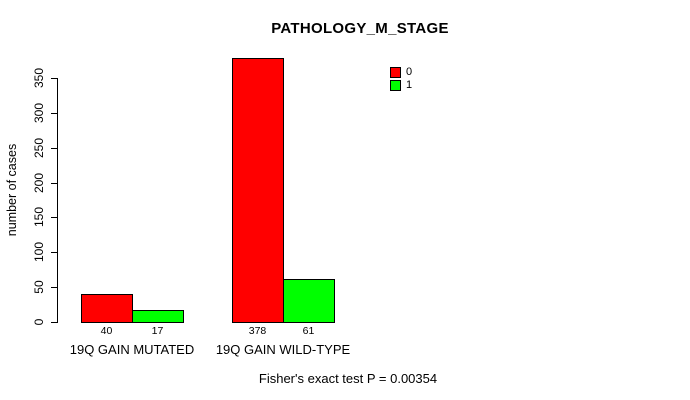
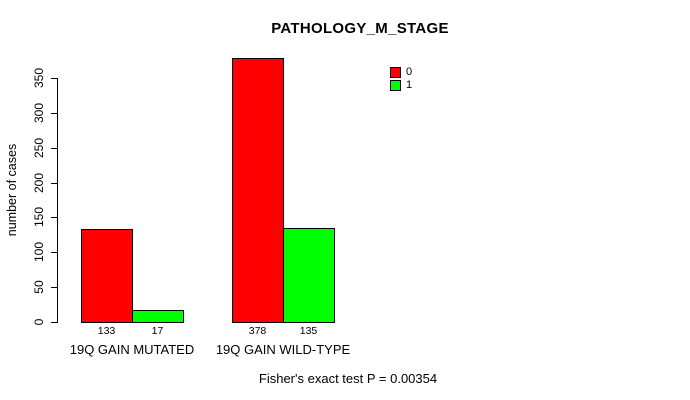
0/19Q GAIN MUTATED: 40 -> 133
1/19Q GAIN WILD-TYPE: 61 -> 135
